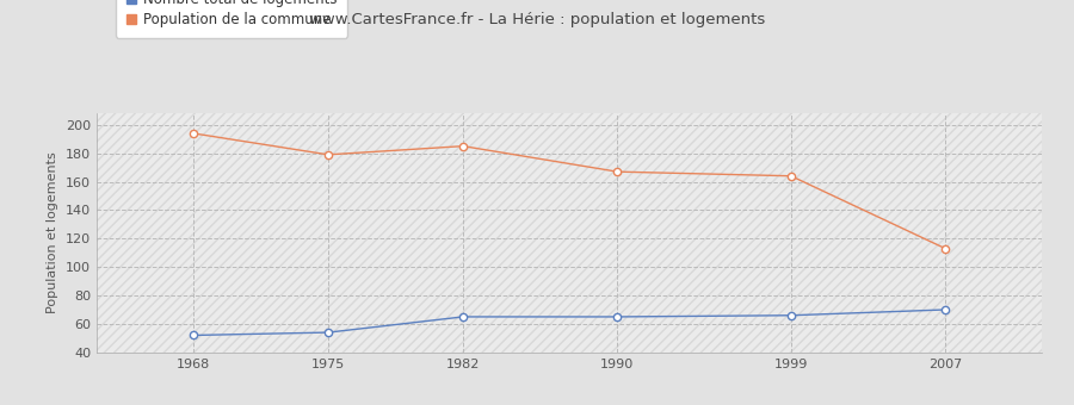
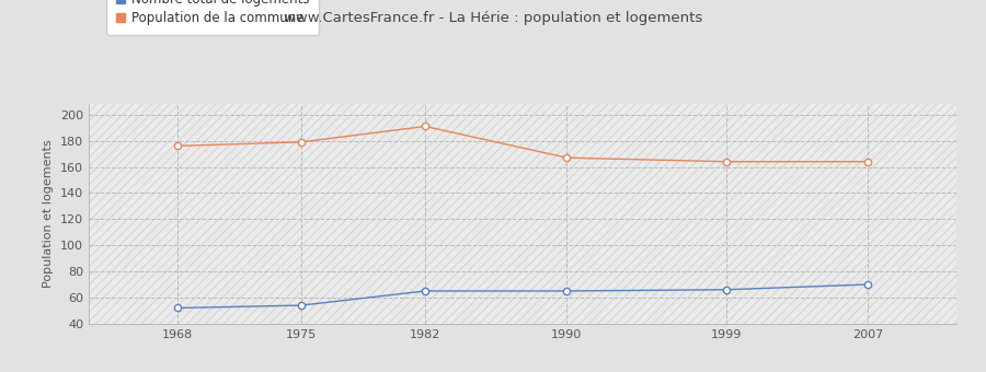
Population de la commune/1968: 194 -> 176
Population de la commune/1982: 185 -> 191
Population de la commune/2007: 113 -> 164
